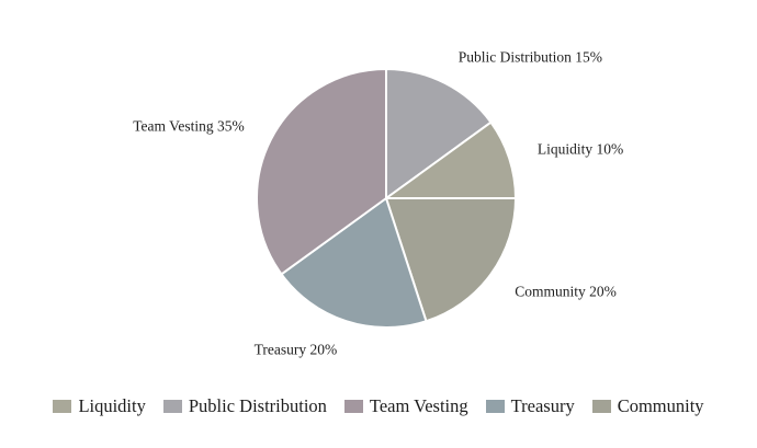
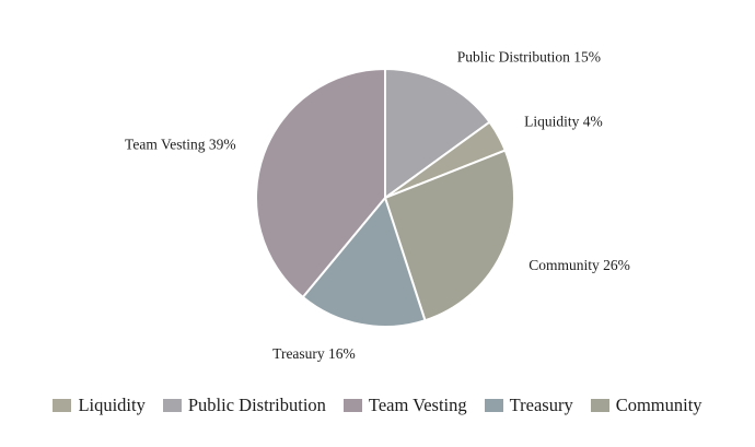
Liquidity: 10% -> 4%
Community: 20% -> 26%
Treasury: 20% -> 16%
Team Vesting: 35% -> 39%
